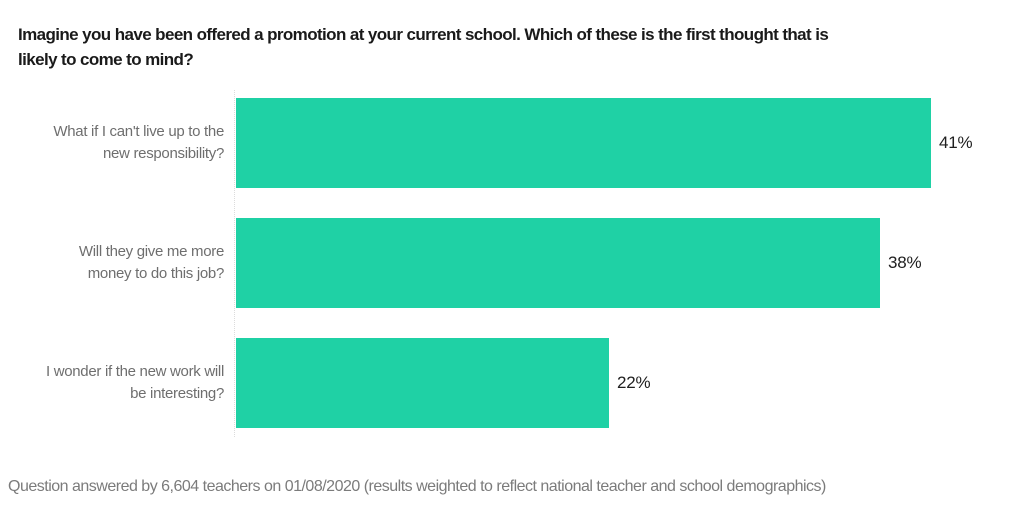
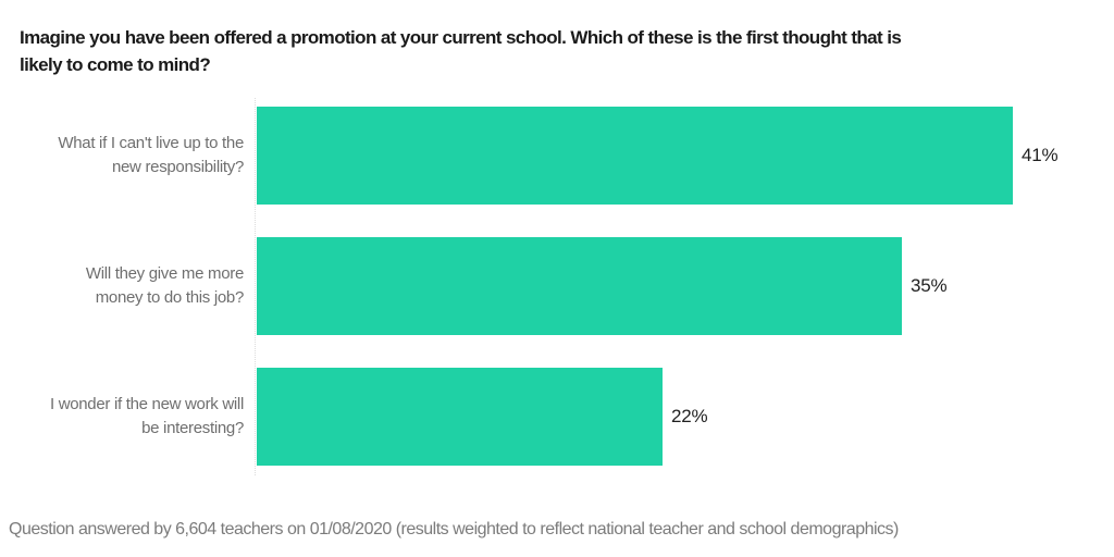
Will they give me more money to do this job?: 38% -> 35%
